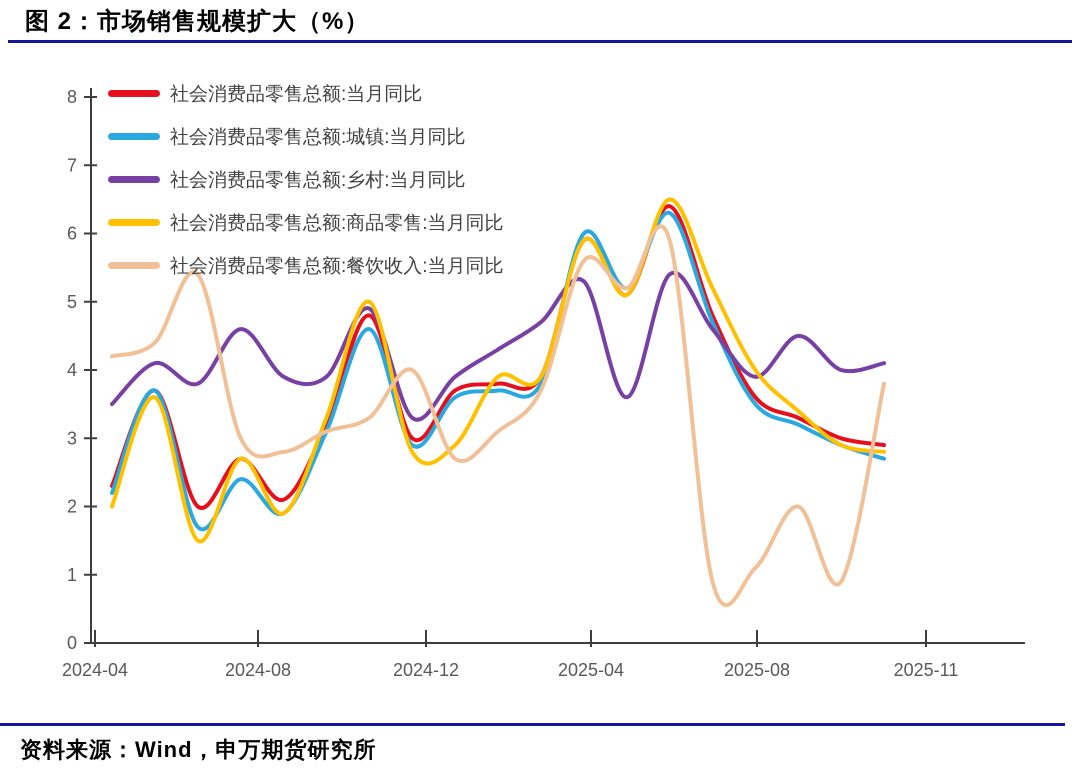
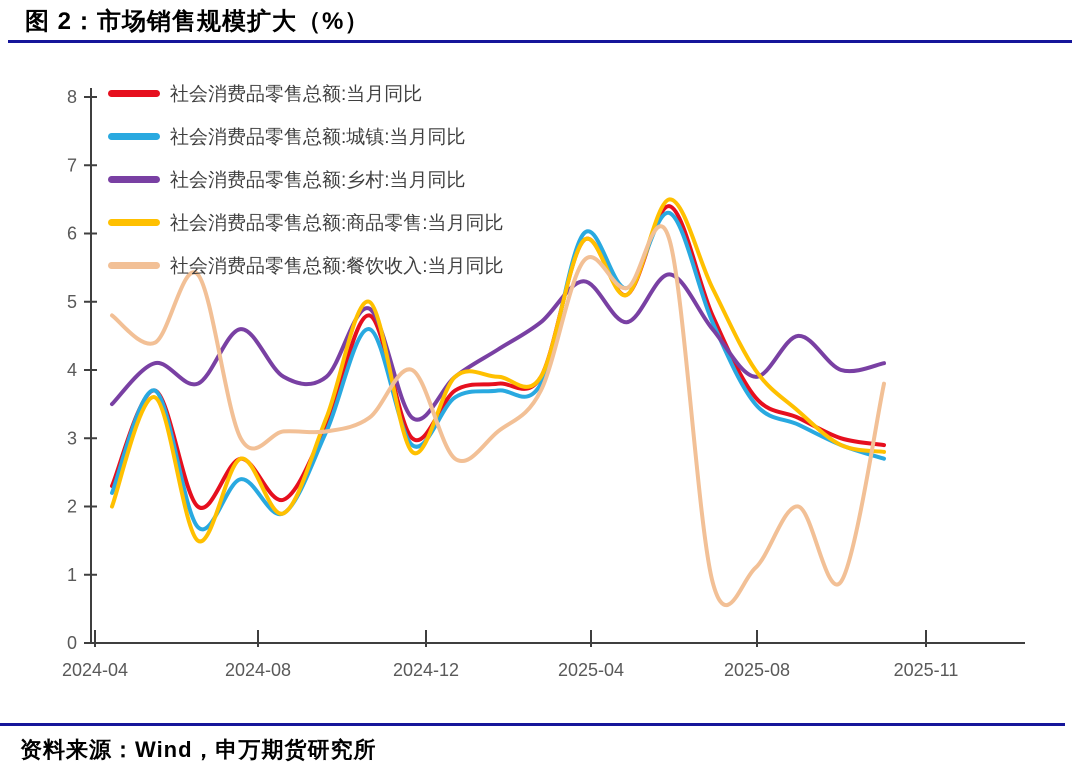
社会消费品零售总额:餐饮收入:当月同比/2024-04: 4.2 -> 4.8
社会消费品零售总额:餐饮收入:当月同比/2024-08: 2.8 -> 3.1
社会消费品零售总额:商品零售:当月同比/2024-12: 2.9 -> 3.9
社会消费品零售总额:乡村:当月同比/2025-04: 3.6 -> 4.7
